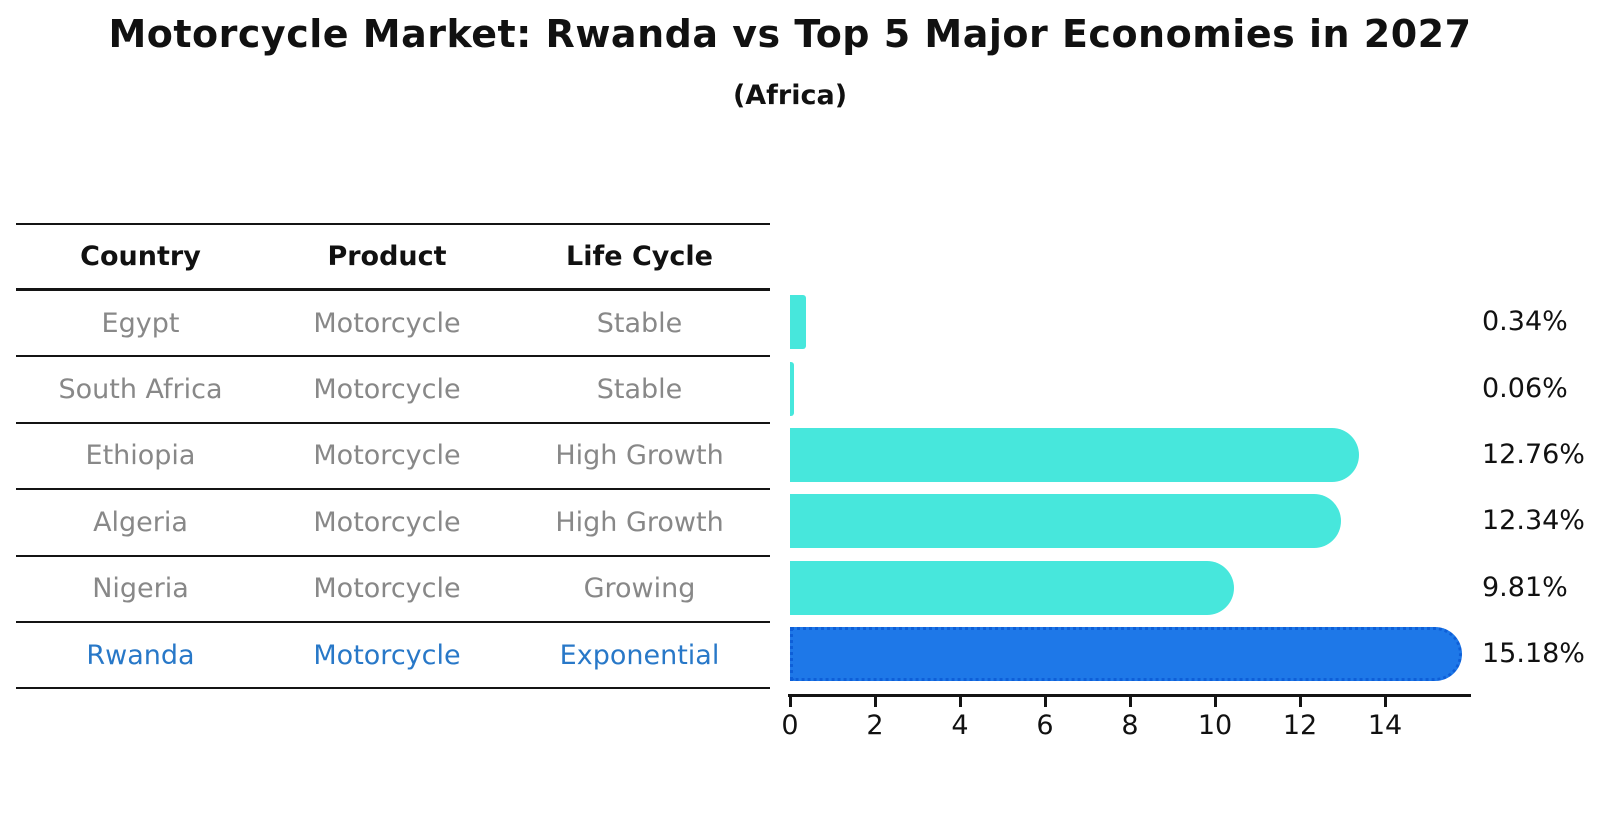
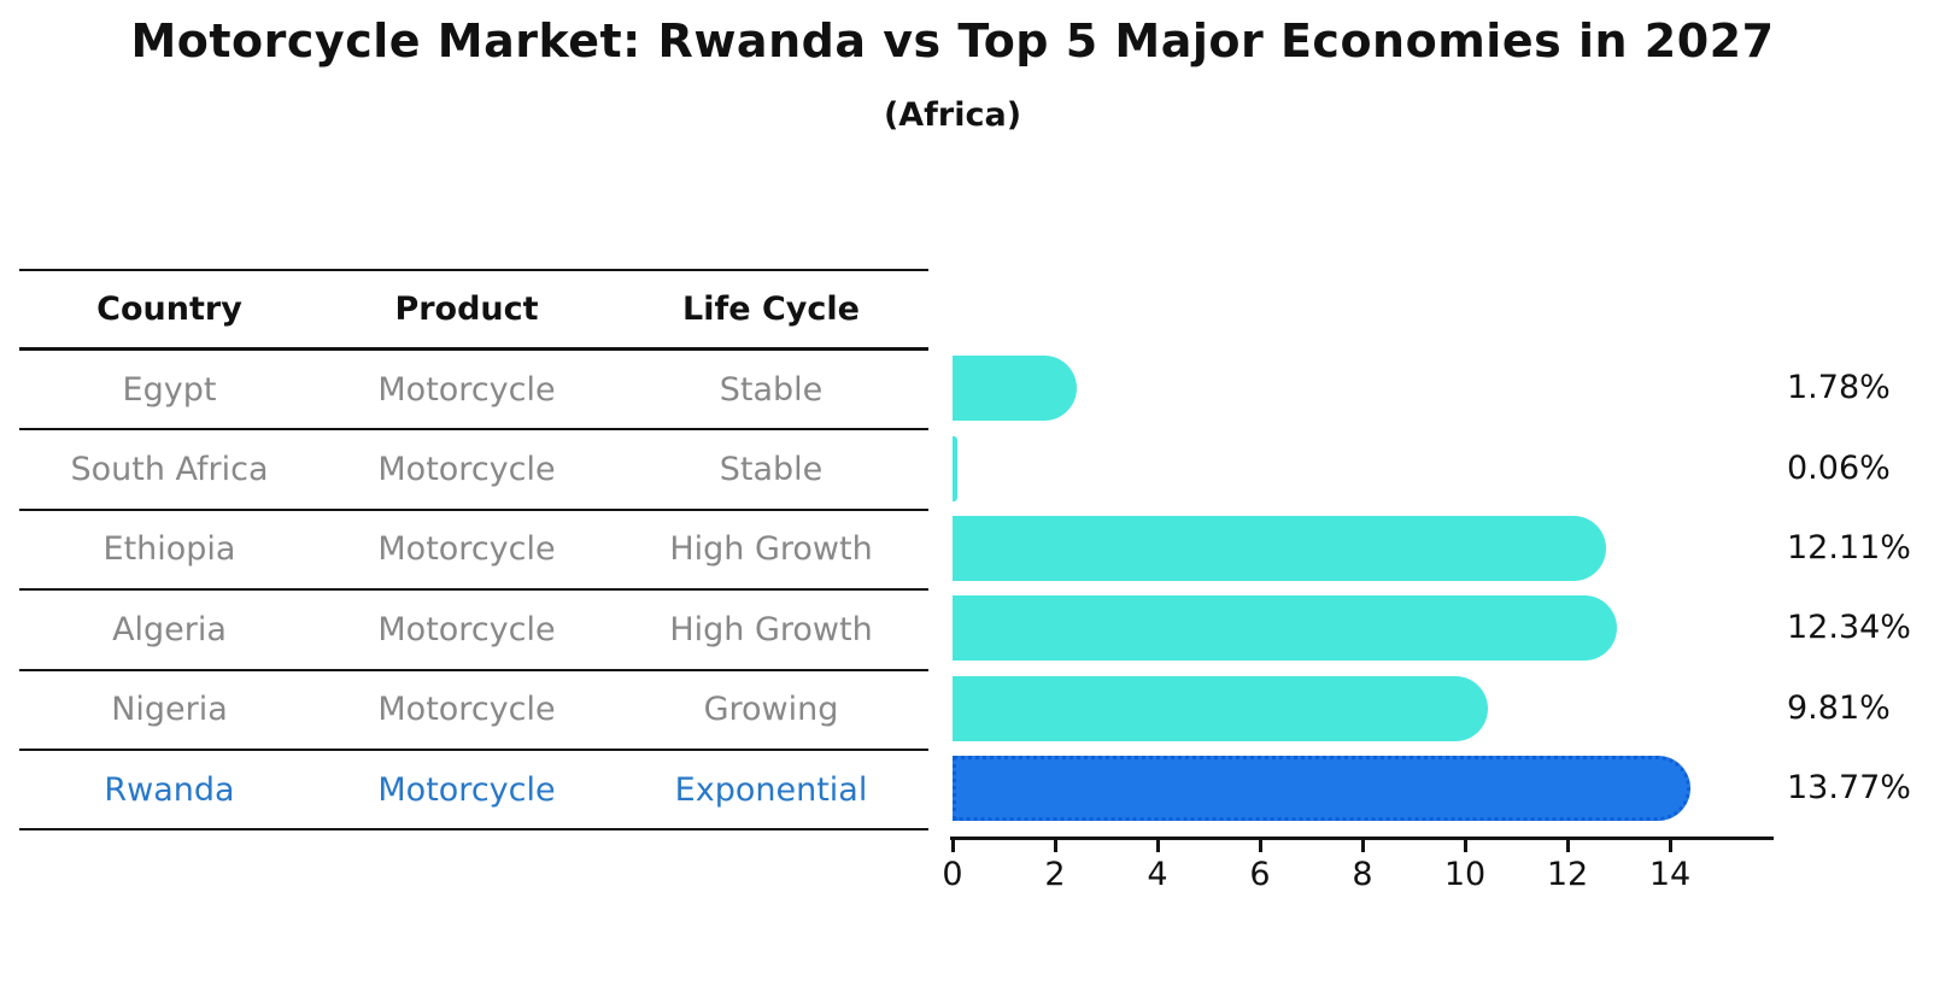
Egypt: 0.34% -> 1.78%
Ethiopia: 12.76% -> 12.11%
Rwanda: 15.18% -> 13.77%
